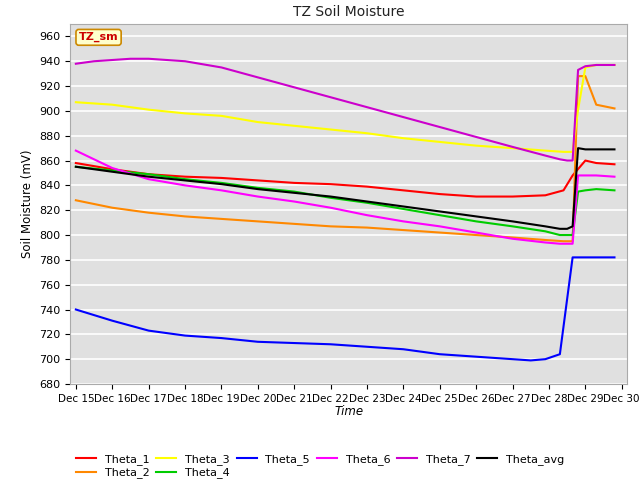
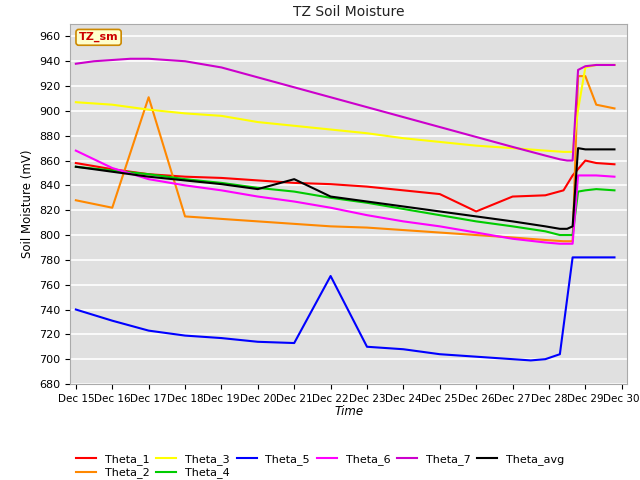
Theta_2/Dec 17: 818 -> 911
Theta_avg/Dec 21: 834 -> 845
Theta_5/Dec 22: 712 -> 767
Theta_1/Dec 26: 831 -> 819
